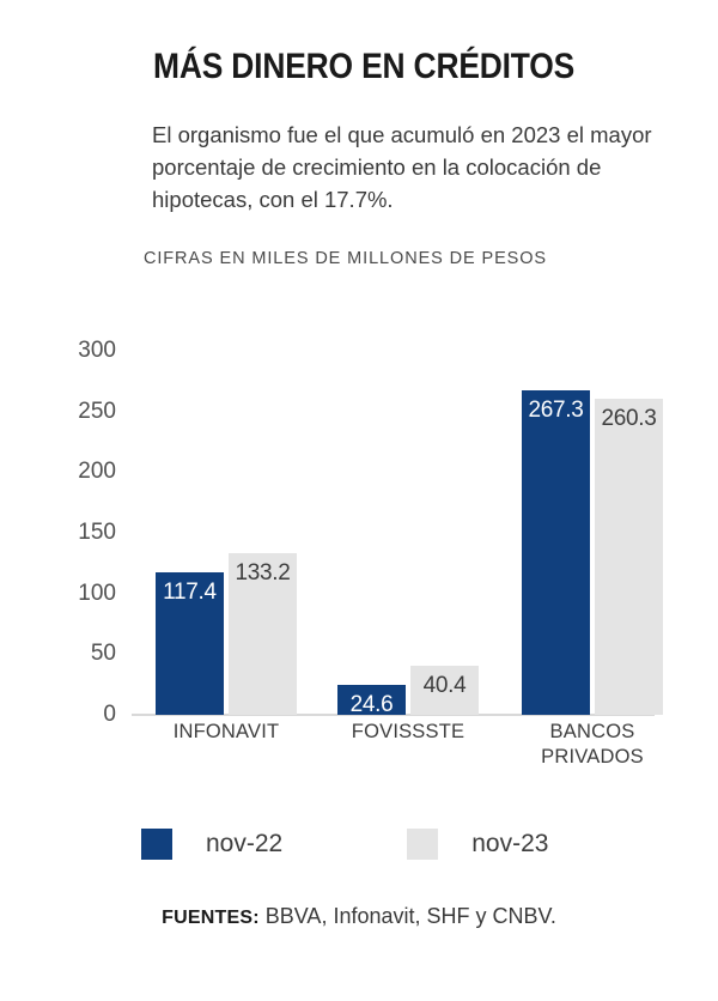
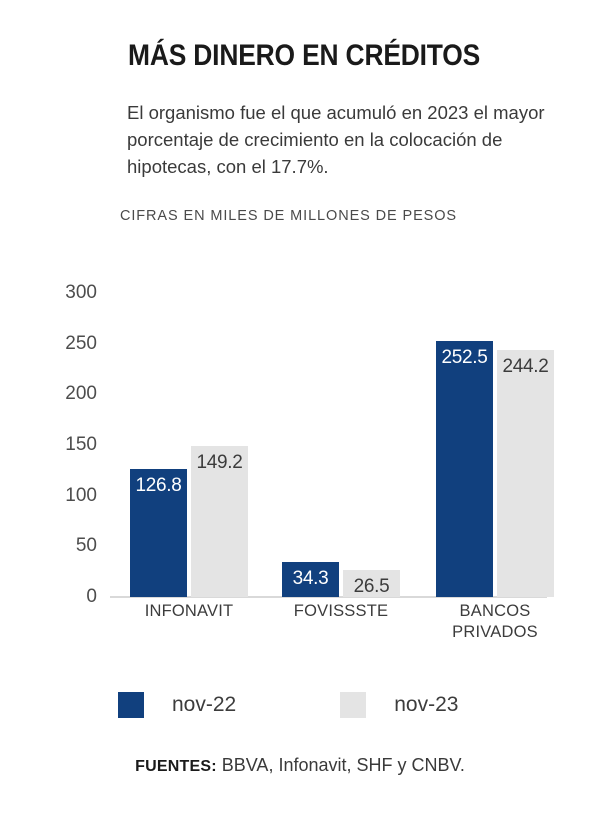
nov-22/INFONAVIT: 117.4 -> 126.8
nov-23/INFONAVIT: 133.2 -> 149.2
nov-22/FOVISSSTE: 24.6 -> 34.3
nov-23/FOVISSSTE: 40.4 -> 26.5
nov-22/BANCOS PRIVADOS: 267.3 -> 252.5
nov-23/BANCOS PRIVADOS: 260.3 -> 244.2
